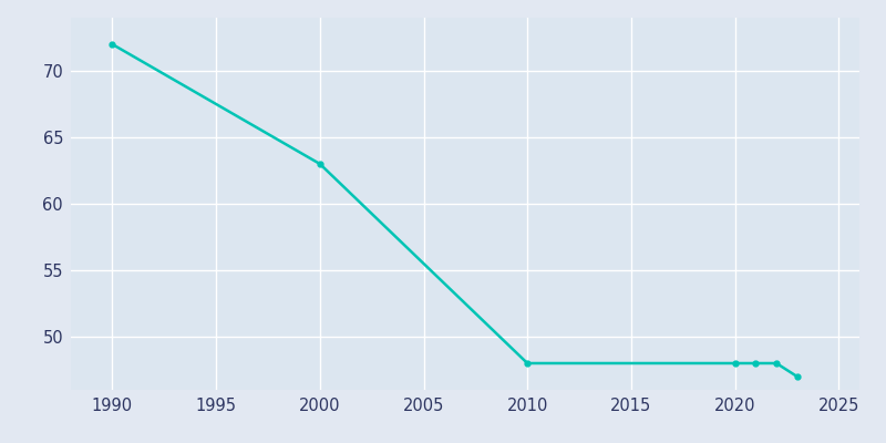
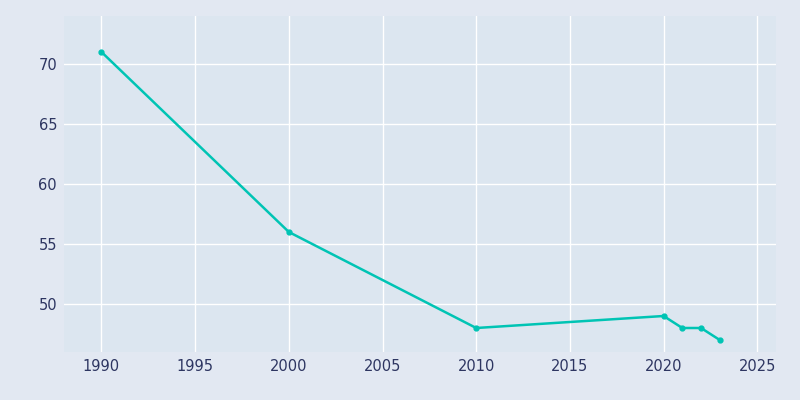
1990: 72 -> 71
2000: 63 -> 56
2020: 48 -> 49
